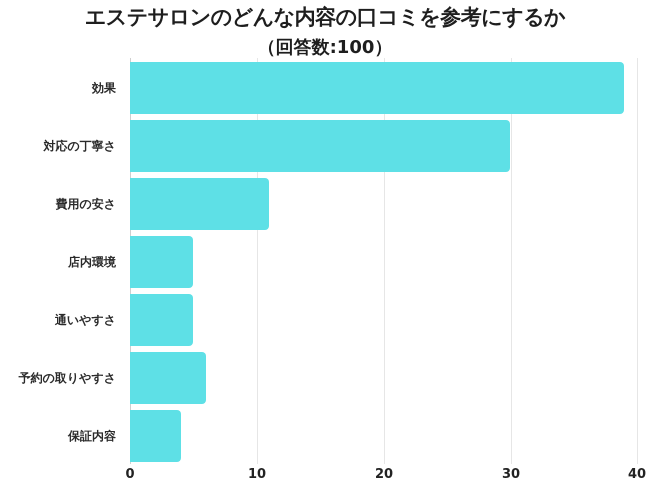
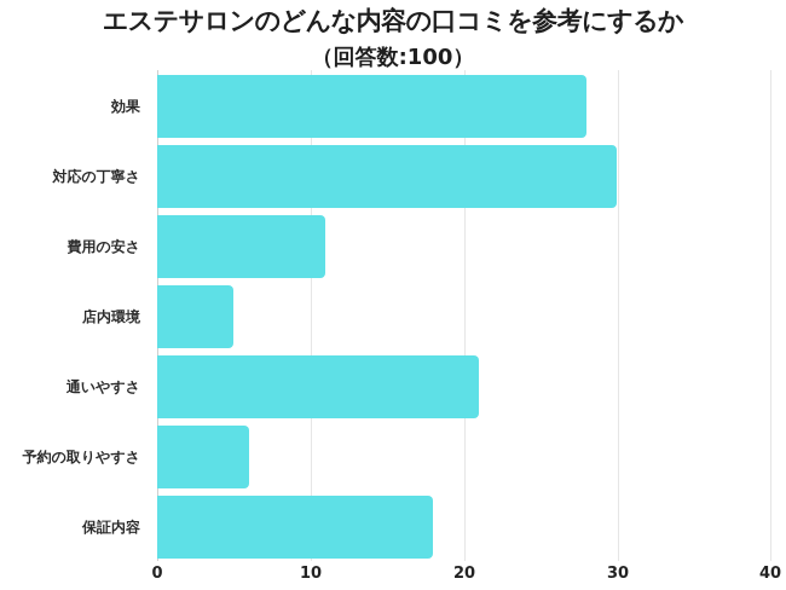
効果: 39 -> 28
通いやすさ: 5 -> 21
保証内容: 4 -> 18
